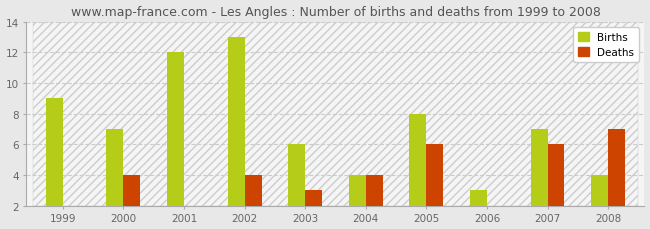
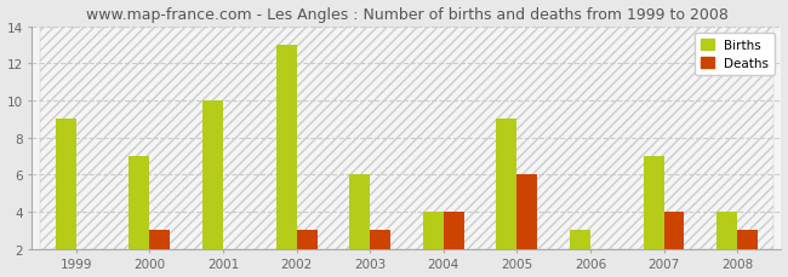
Deaths/2000: 4 -> 3
Births/2001: 12 -> 10
Deaths/2002: 4 -> 3
Births/2005: 8 -> 9
Deaths/2007: 6 -> 4
Deaths/2008: 7 -> 3
